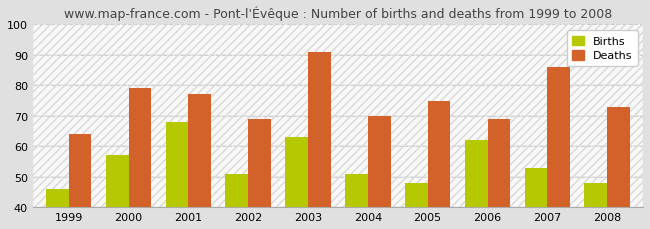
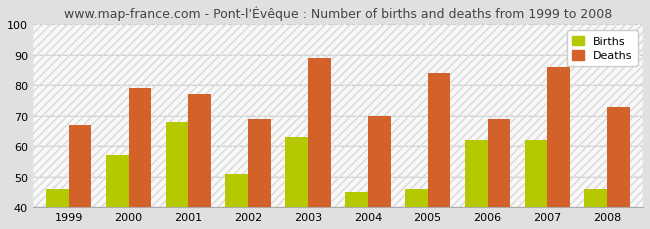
Deaths/1999: 64 -> 67
Deaths/2003: 91 -> 89
Births/2004: 51 -> 45
Births/2005: 48 -> 46
Deaths/2005: 75 -> 84
Births/2007: 53 -> 62
Births/2008: 48 -> 46
